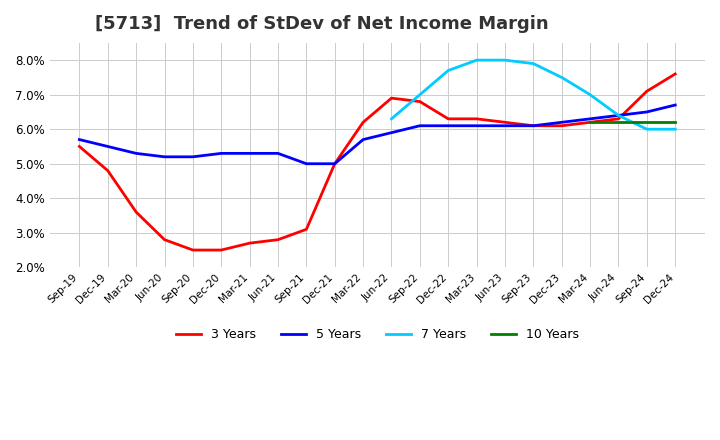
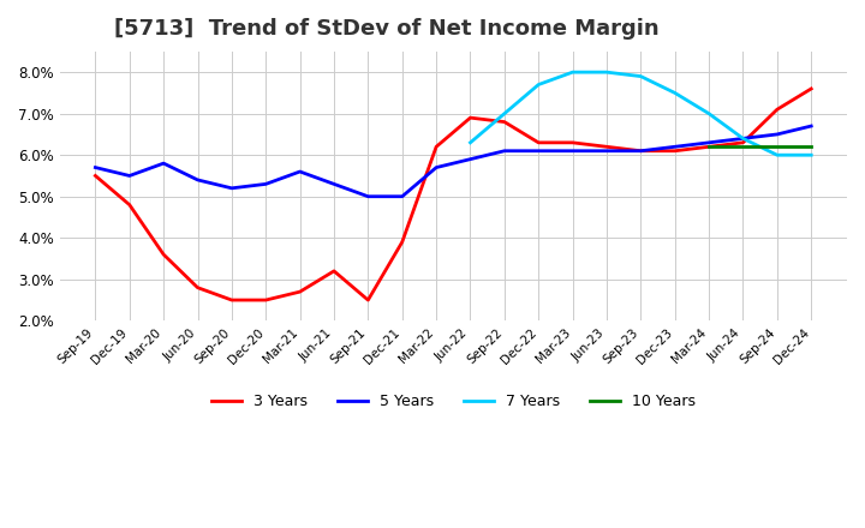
5 Years/Mar-20: 5.3% -> 5.8%
5 Years/Jun-20: 5.2% -> 5.4%
5 Years/Mar-21: 5.3% -> 5.6%
3 Years/Jun-21: 2.8% -> 3.2%
3 Years/Sep-21: 3.1% -> 2.5%
3 Years/Dec-21: 5.0% -> 3.9%
